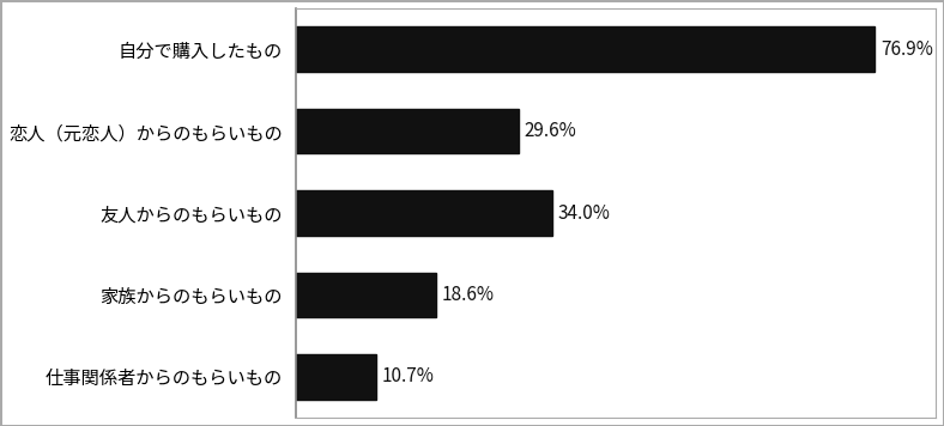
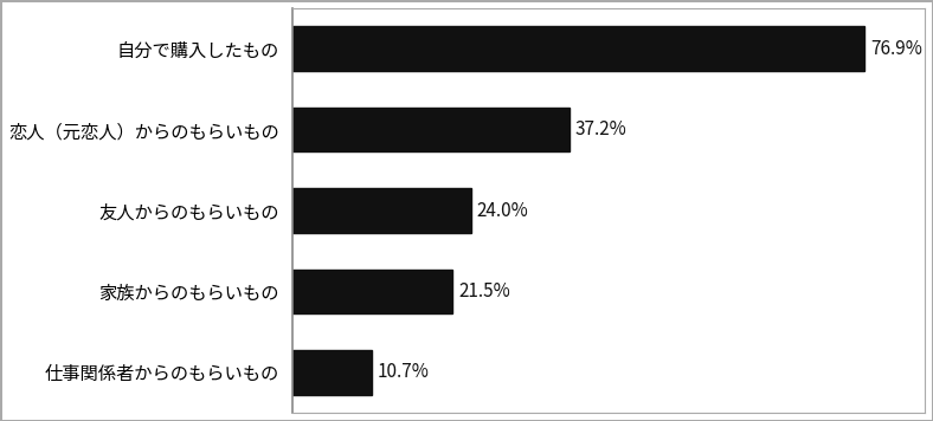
恋人（元恋人）からのもらいもの: 29.6% -> 37.2%
友人からのもらいもの: 34.0% -> 24.0%
家族からのもらいもの: 18.6% -> 21.5%
